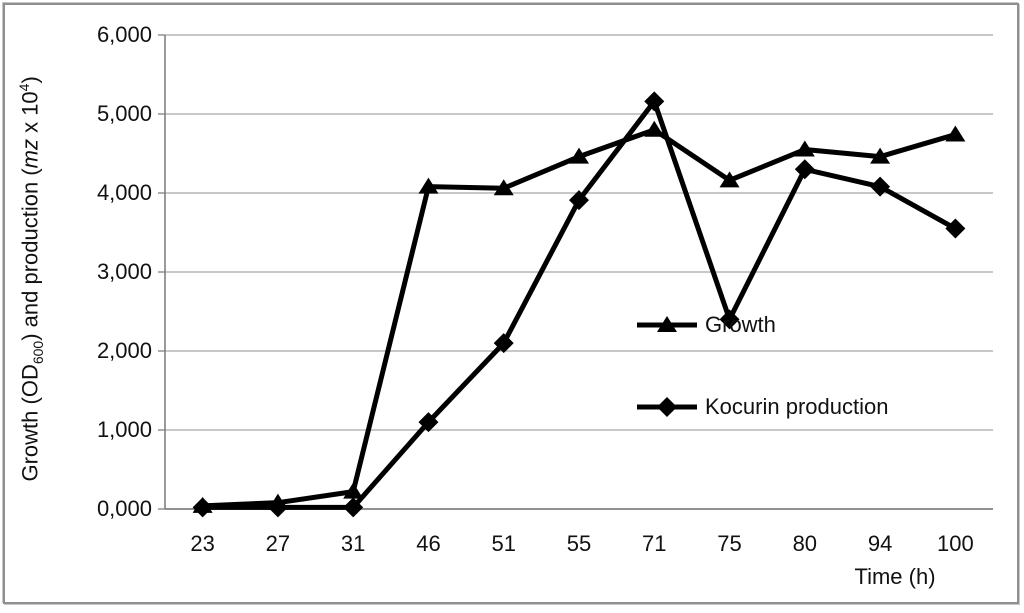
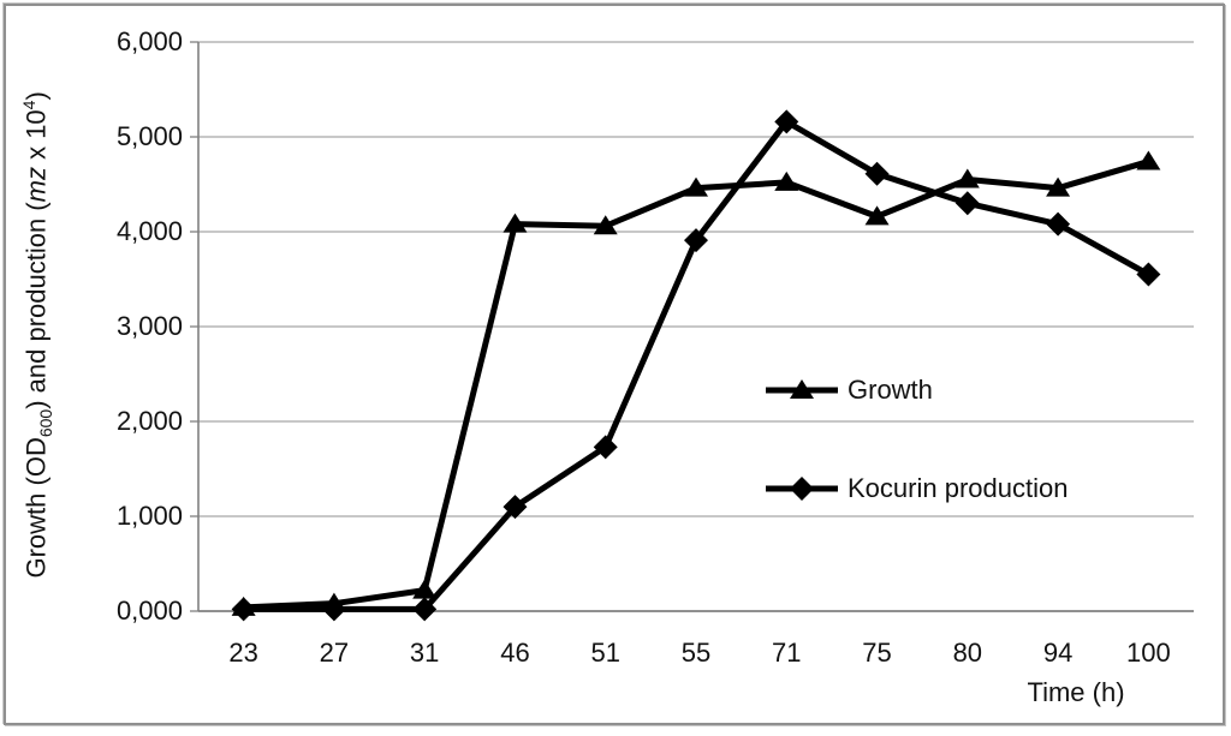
Kocurin production/51: 2,1 -> 1,7
Growth/71: 4,8 -> 4,5
Kocurin production/75: 2,4 -> 4,6
